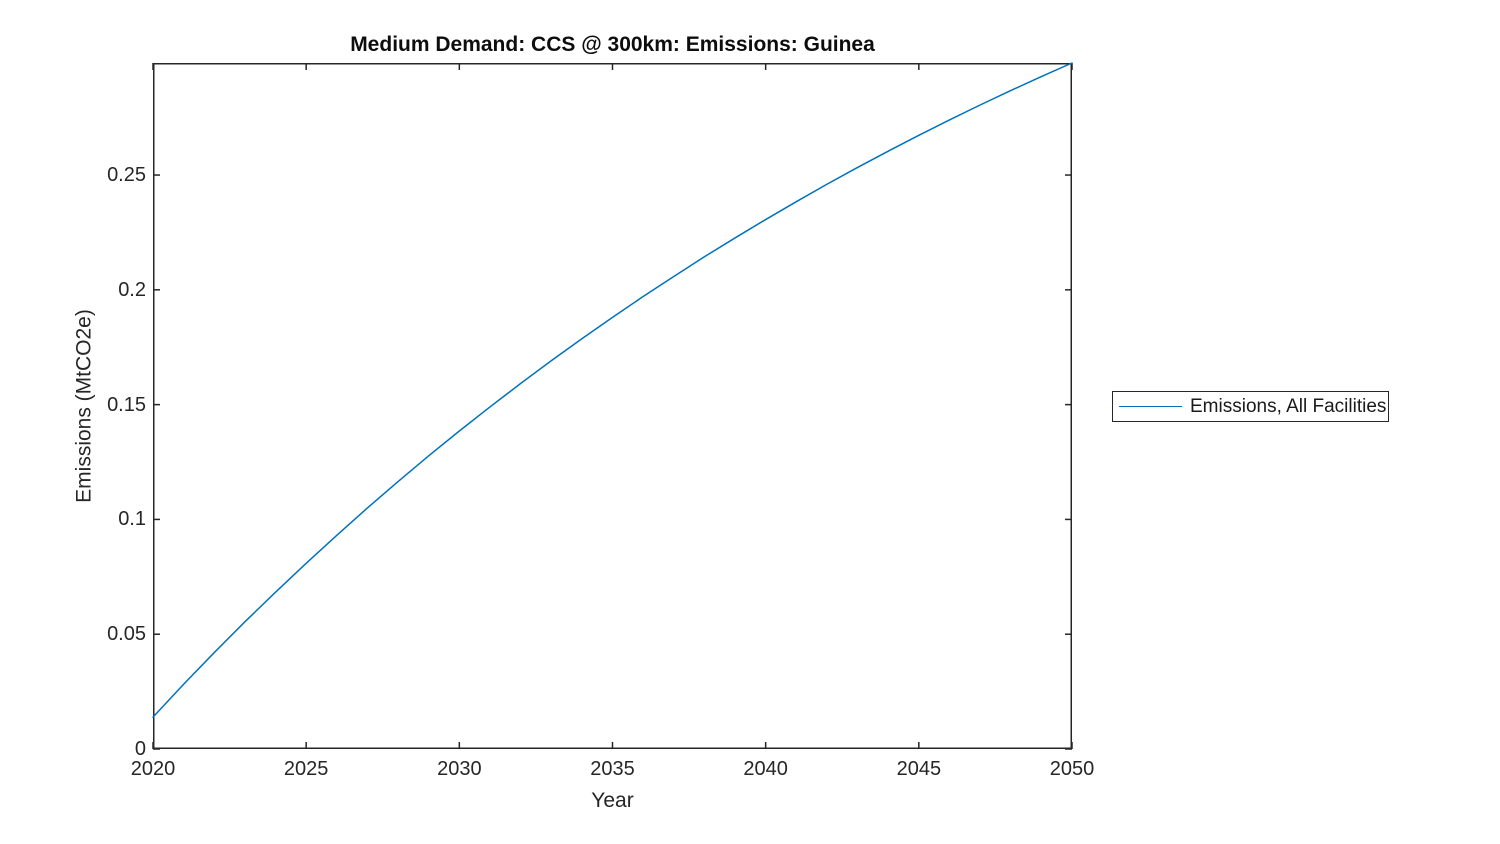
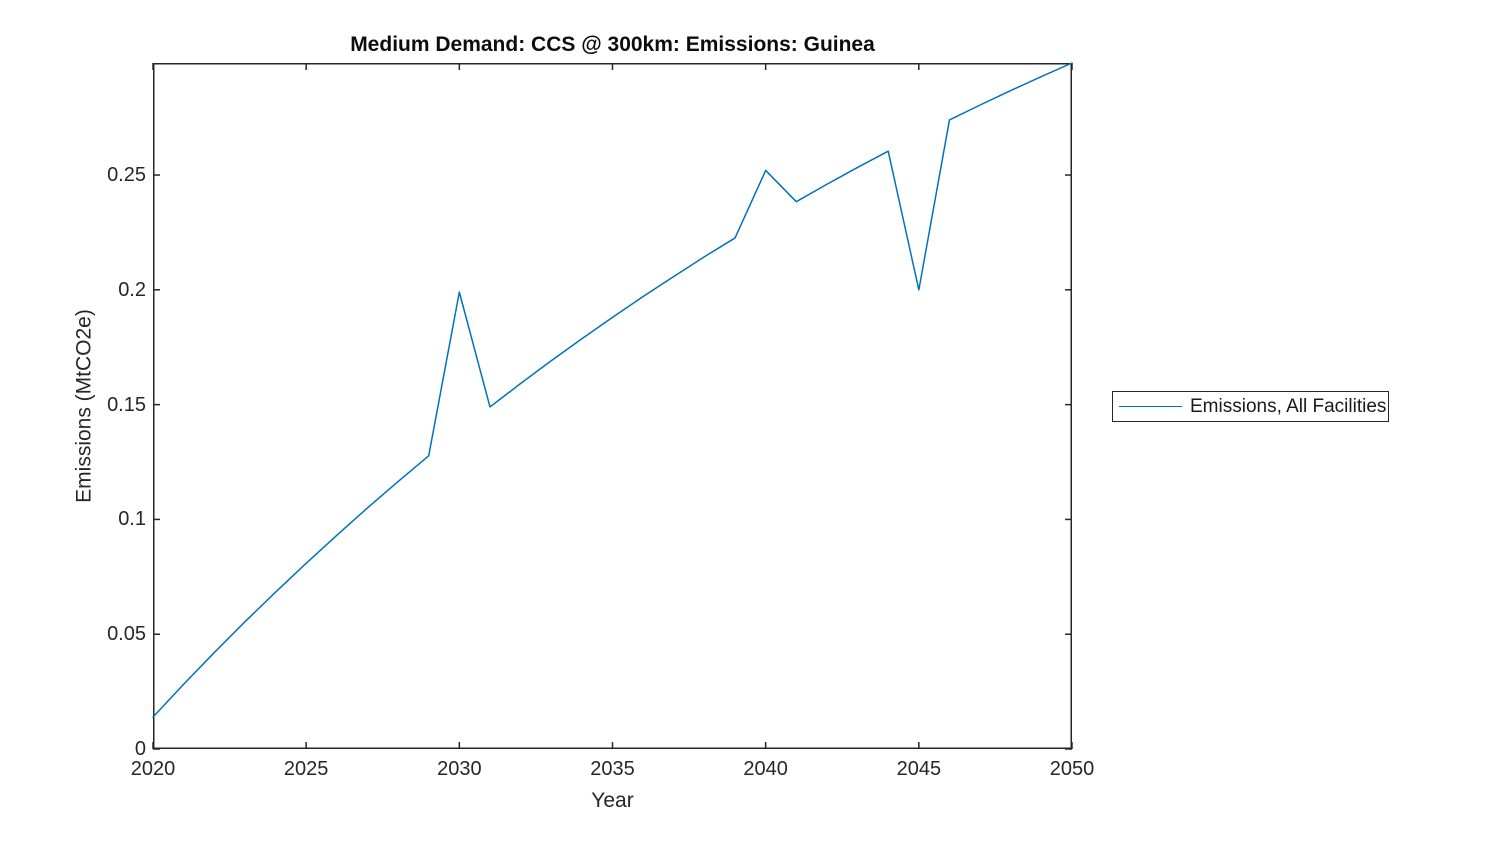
2030: 0.139 -> 0.199
2040: 0.231 -> 0.252
2045: 0.267 -> 0.200
